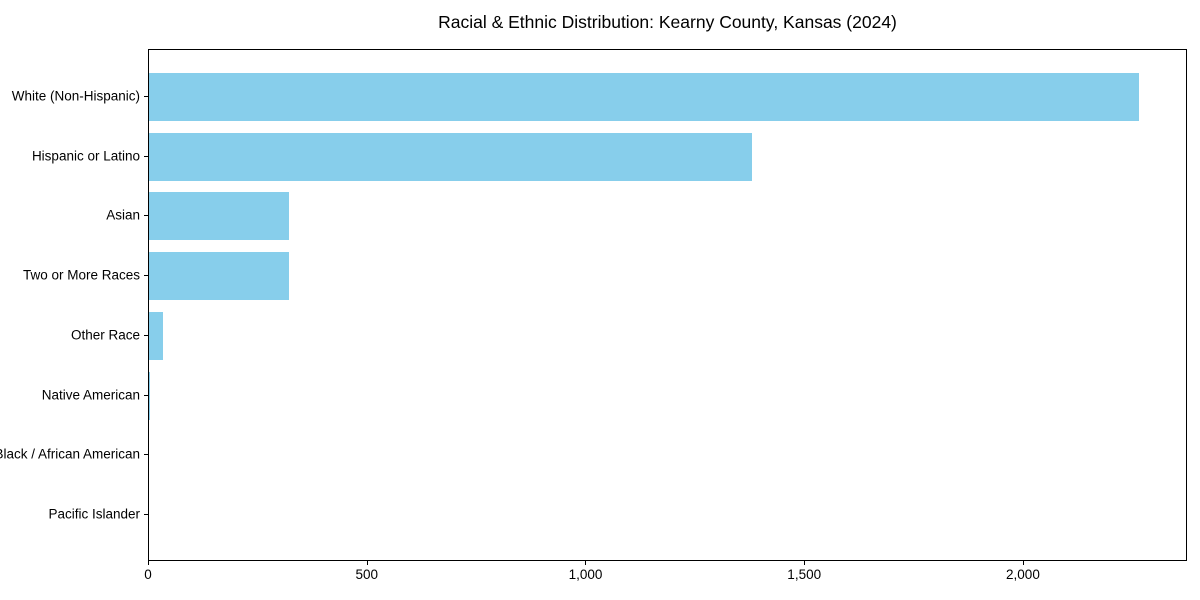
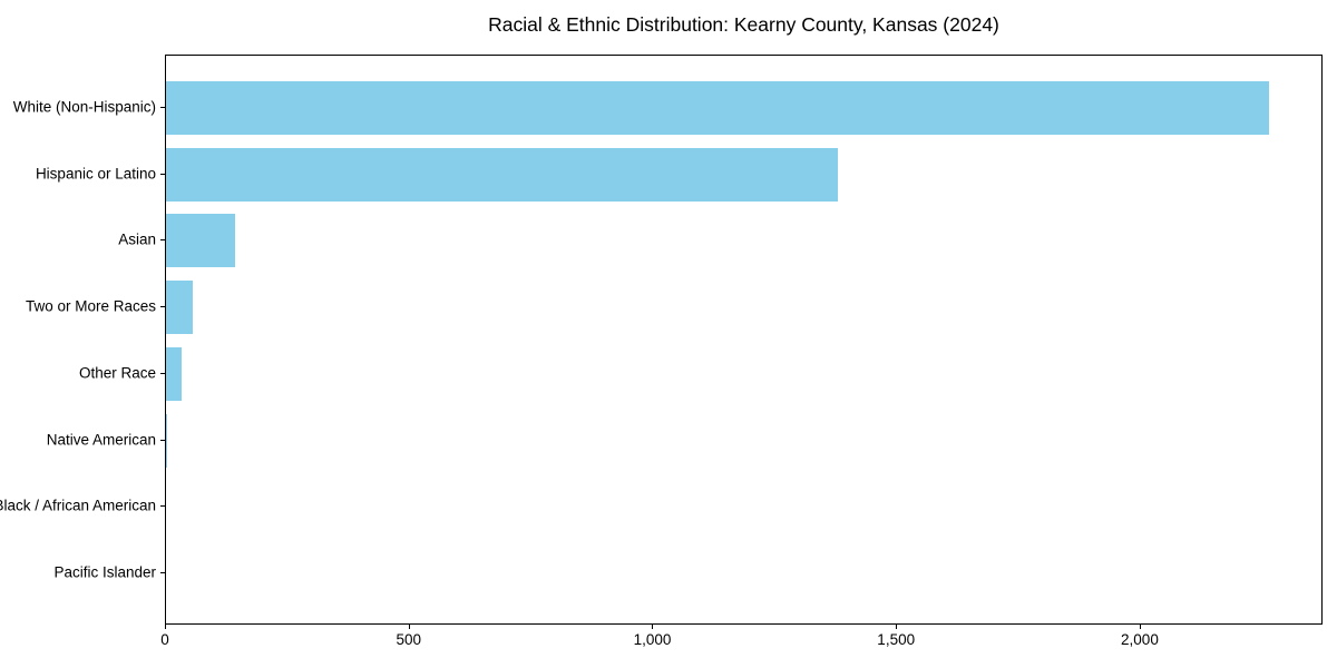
Asian: 320 -> 140
Two or More Races: 320 -> 60
